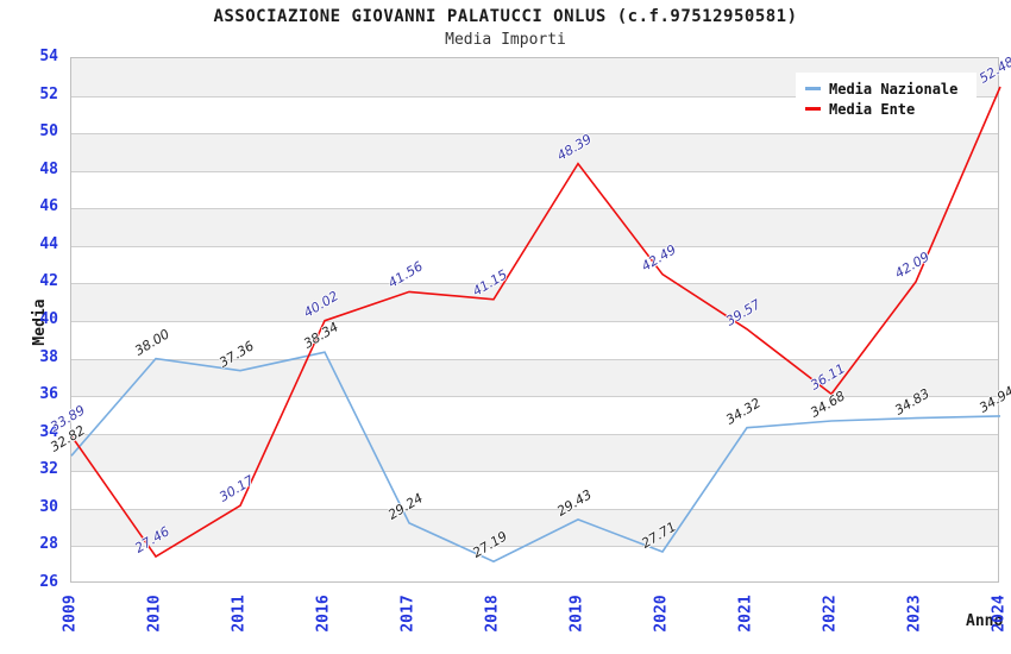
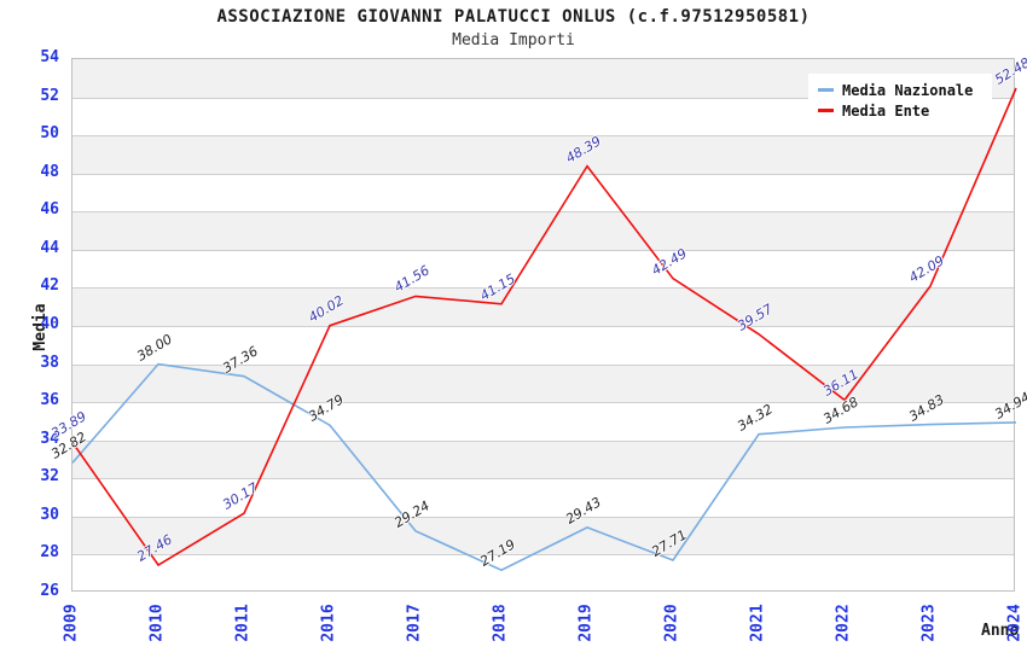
Media Nazionale/2016: 38.34 -> 34.79
